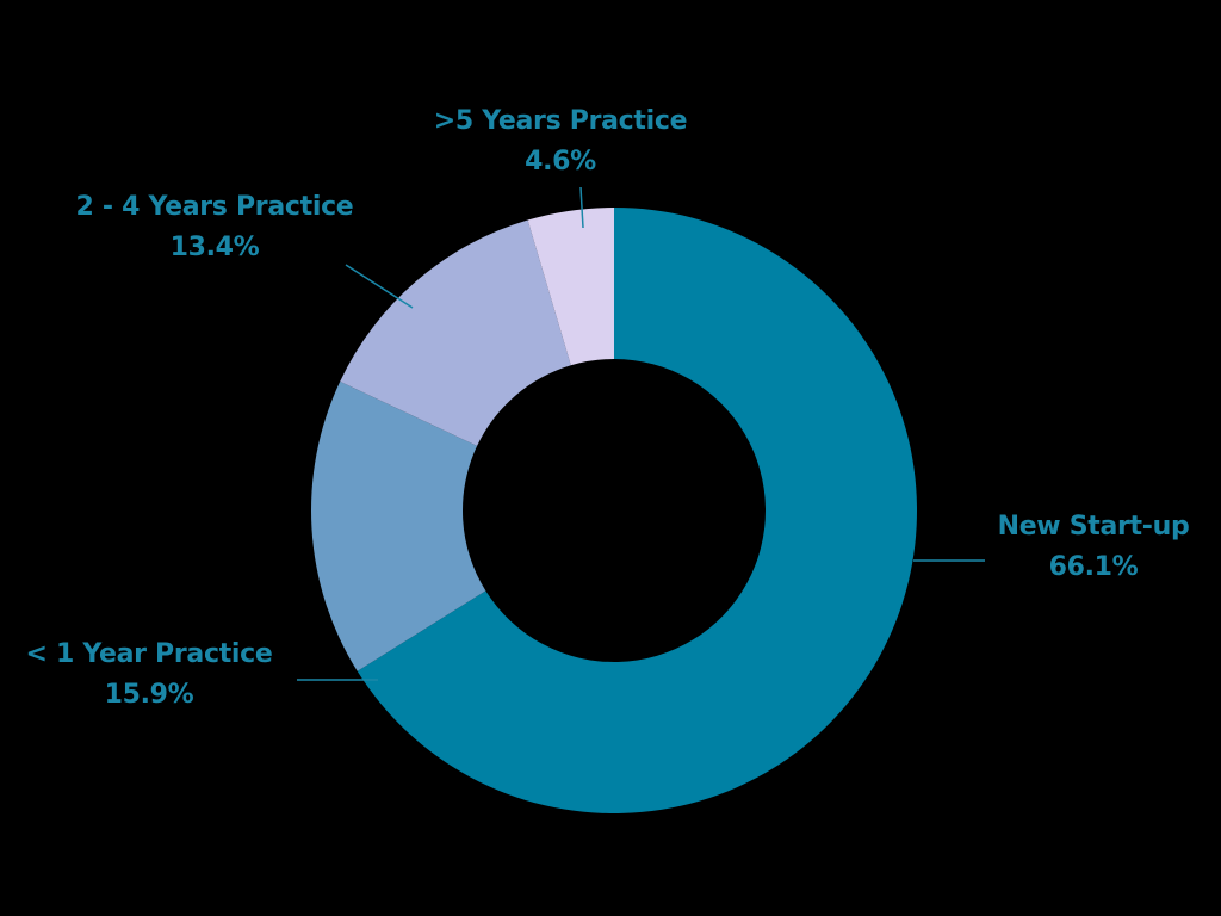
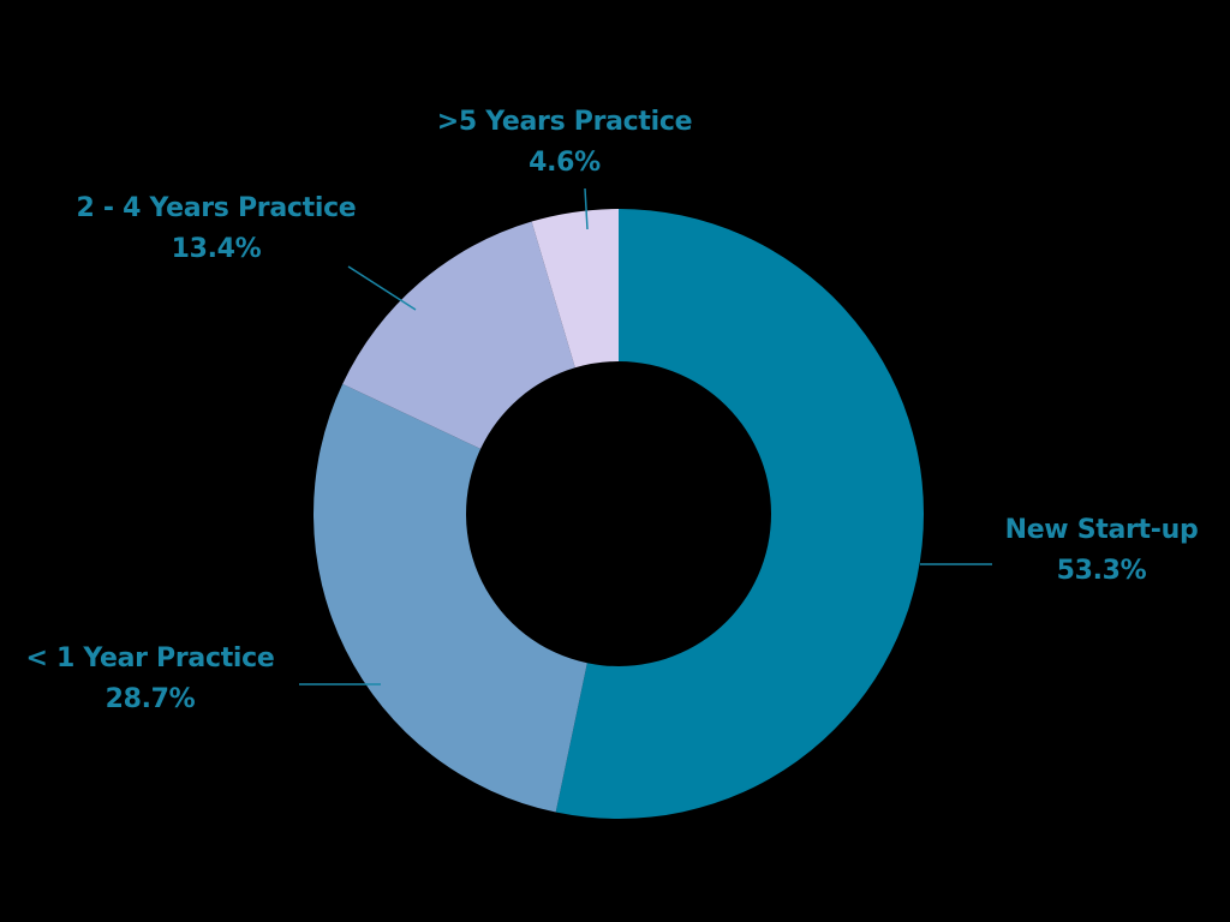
New Start-up: 66.1% -> 53.3%
< 1 Year Practice: 15.9% -> 28.7%
